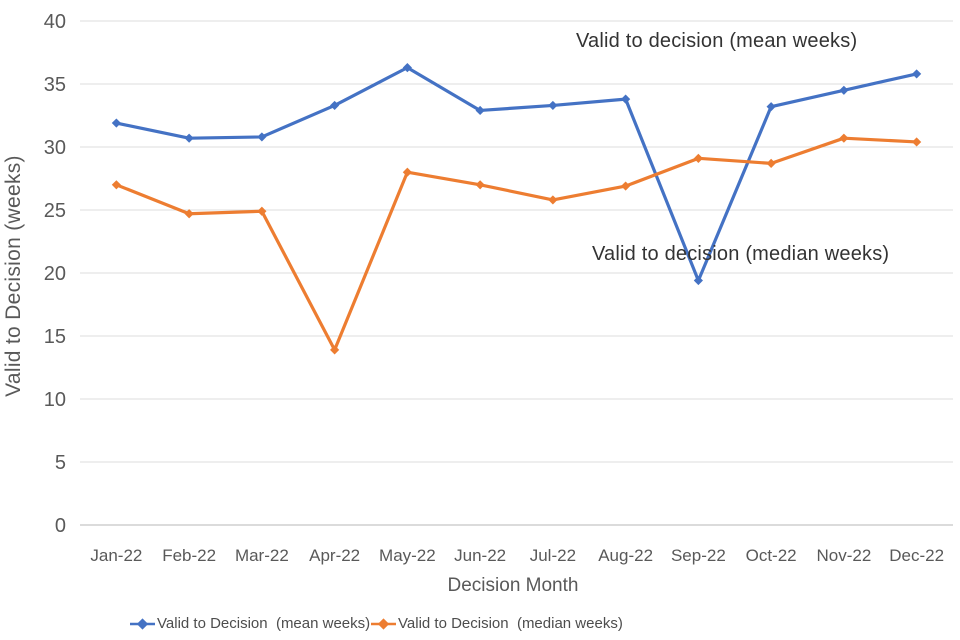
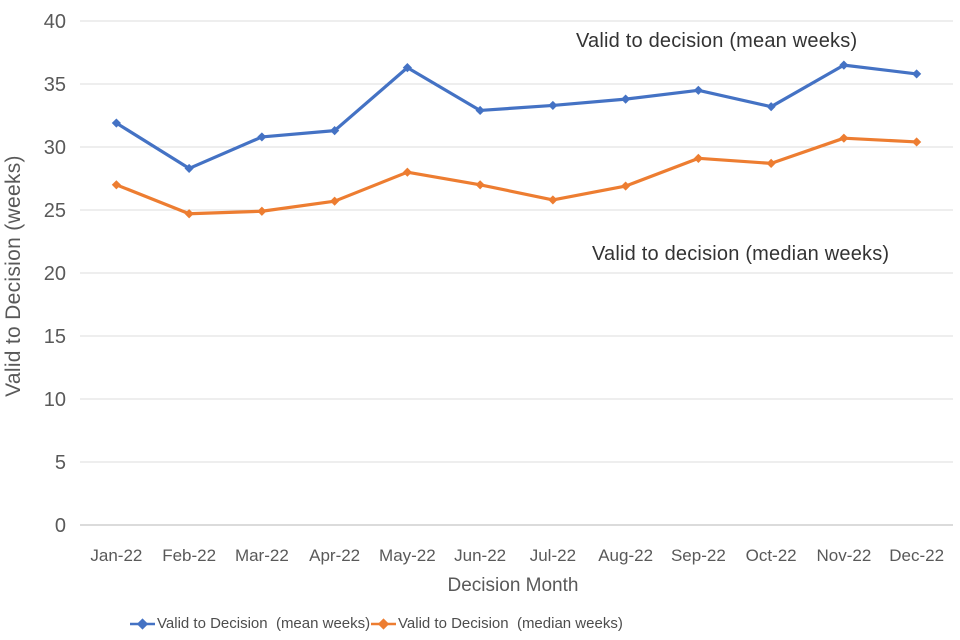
Valid to Decision (mean weeks)/Feb-22: 30.7 -> 28.3
Valid to Decision (mean weeks)/Apr-22: 33.3 -> 31.3
Valid to Decision (median weeks)/Apr-22: 13.9 -> 25.7
Valid to Decision (mean weeks)/Sep-22: 19.4 -> 34.5
Valid to Decision (mean weeks)/Nov-22: 34.5 -> 36.5
